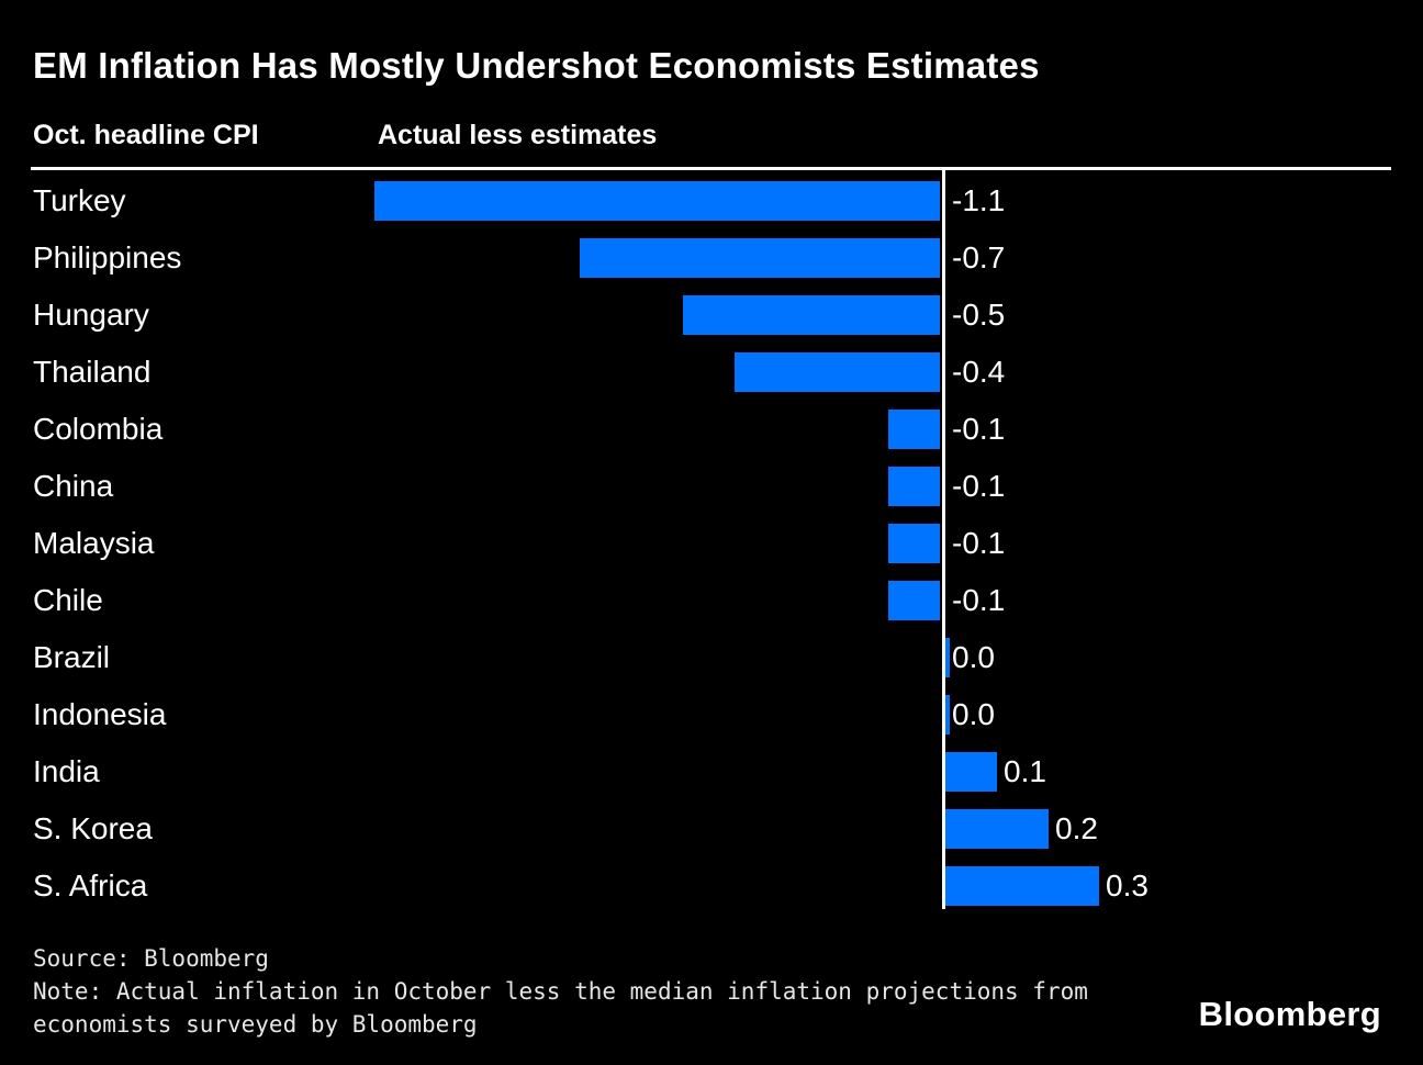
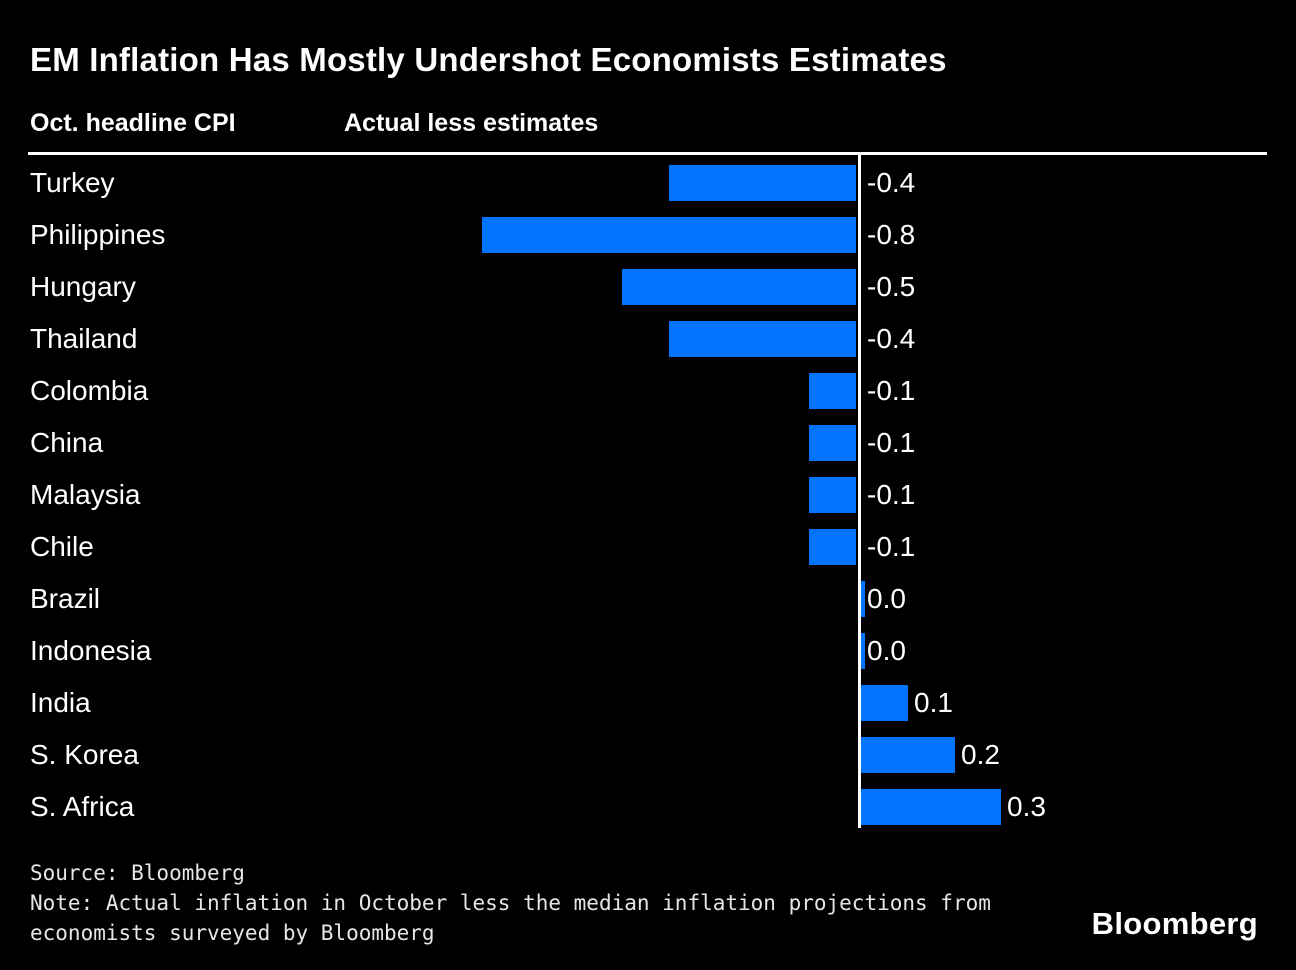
Turkey: -1.1 -> -0.4
Philippines: -0.7 -> -0.8
